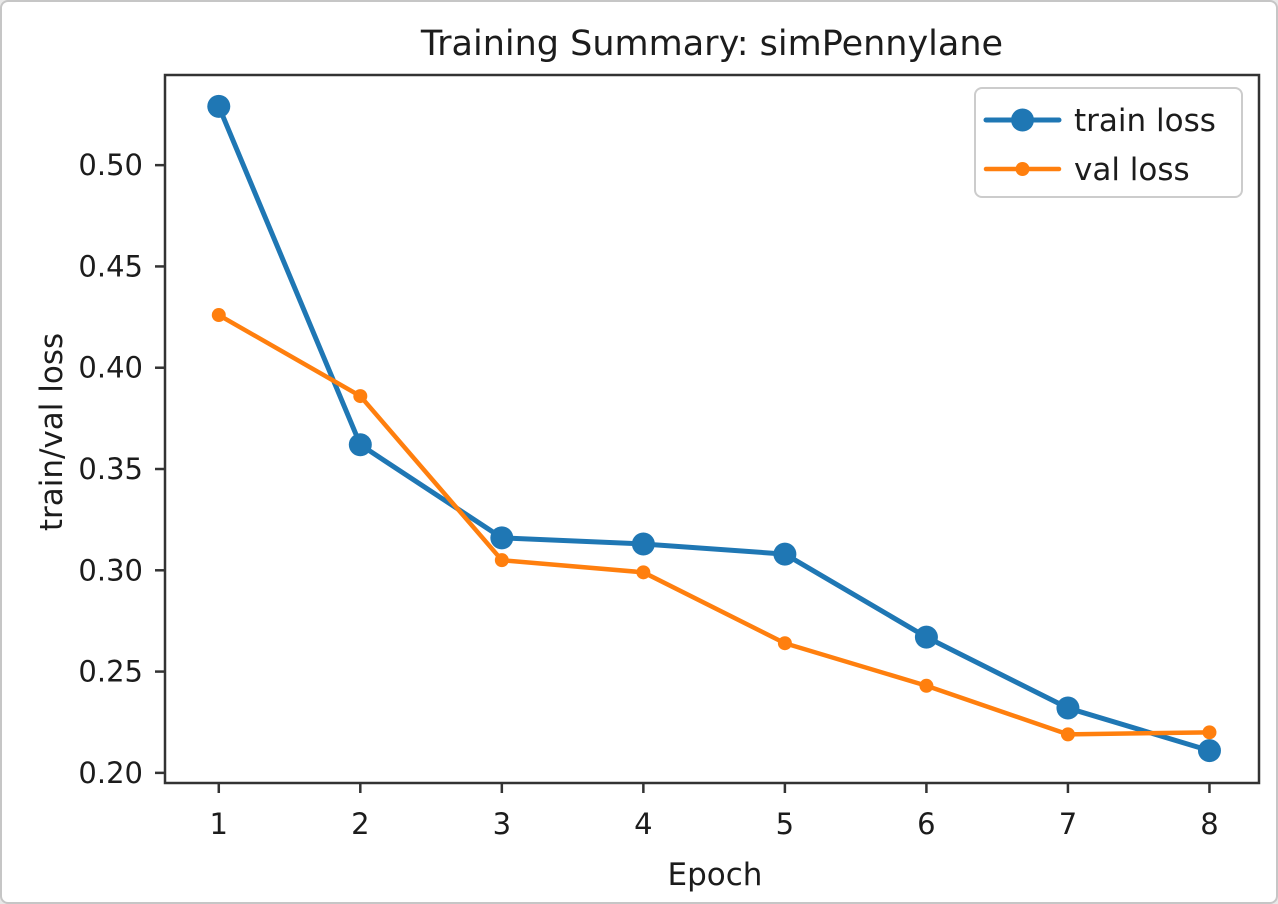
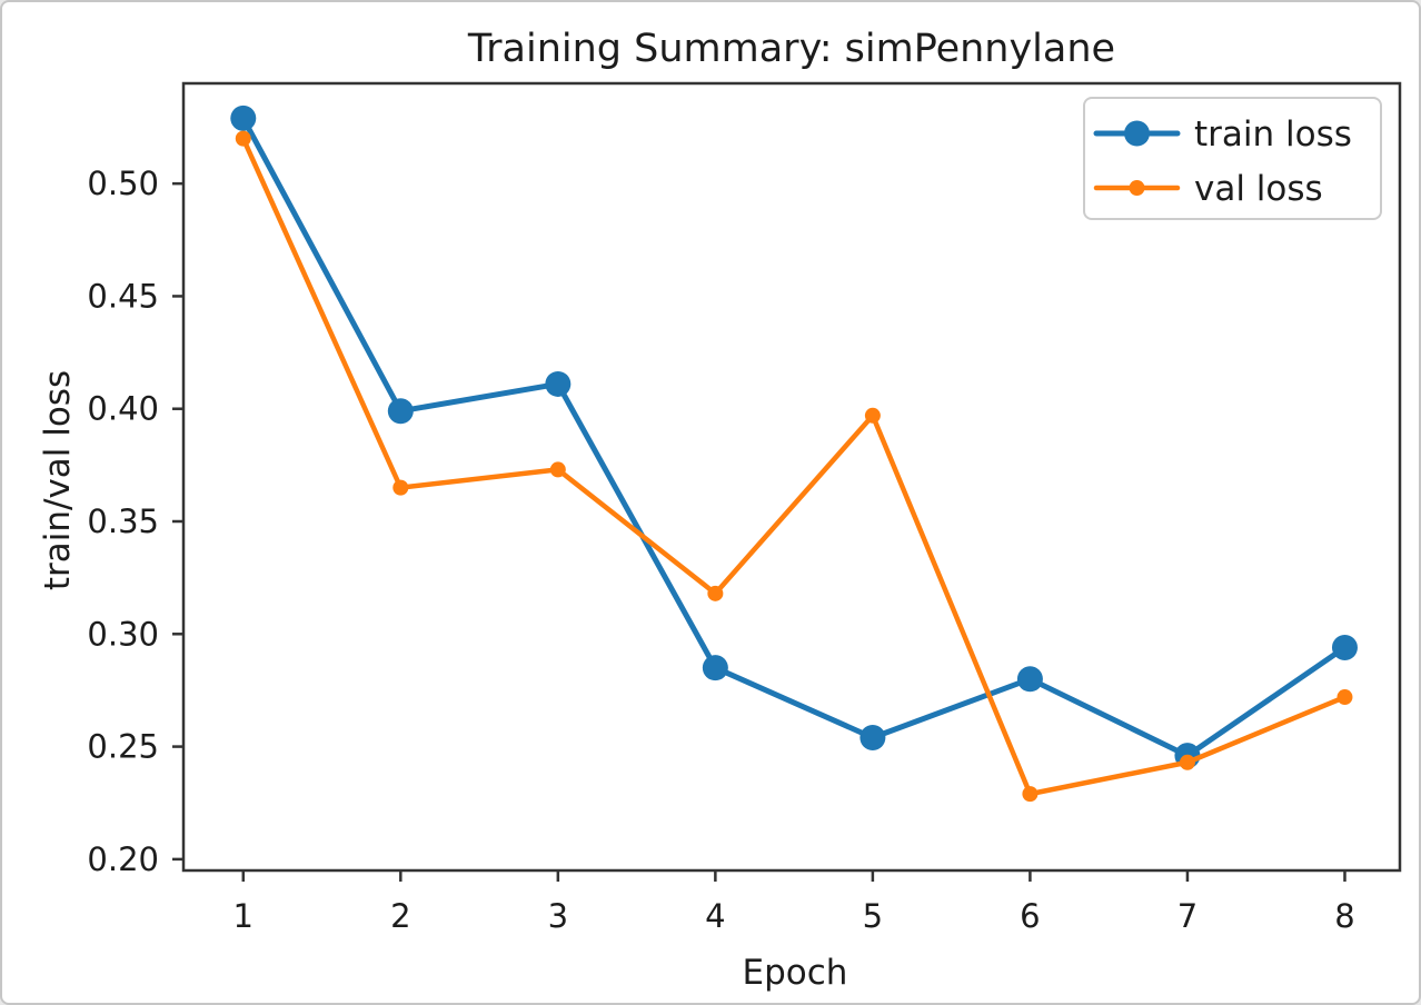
val loss/1: 0.426 -> 0.520
train loss/2: 0.362 -> 0.399
val loss/2: 0.386 -> 0.365
train loss/3: 0.316 -> 0.411
val loss/3: 0.305 -> 0.373
train loss/4: 0.313 -> 0.285
val loss/4: 0.299 -> 0.318
train loss/5: 0.308 -> 0.254
val loss/5: 0.264 -> 0.397
train loss/6: 0.267 -> 0.280
val loss/6: 0.243 -> 0.229
train loss/7: 0.232 -> 0.246
val loss/7: 0.219 -> 0.243
train loss/8: 0.211 -> 0.294
val loss/8: 0.220 -> 0.272
